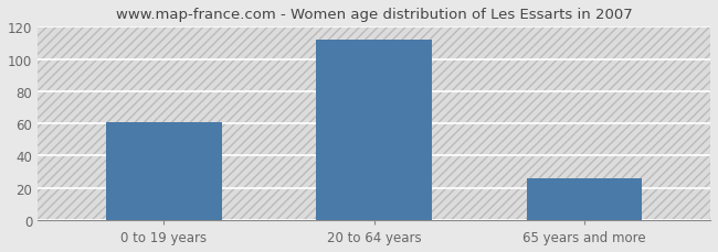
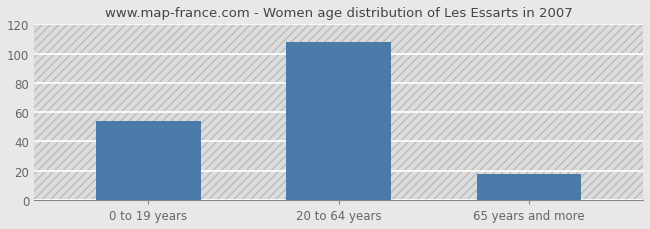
0 to 19 years: 61 -> 54
20 to 64 years: 112 -> 108
65 years and more: 26 -> 18
